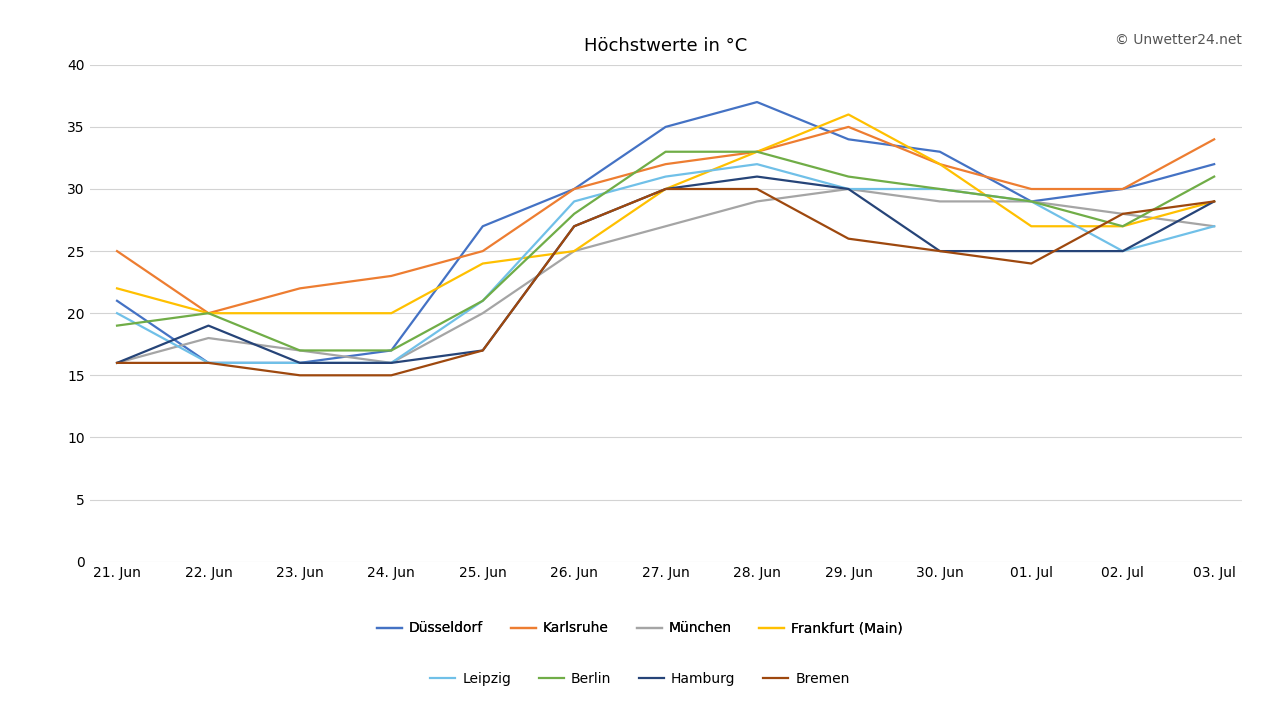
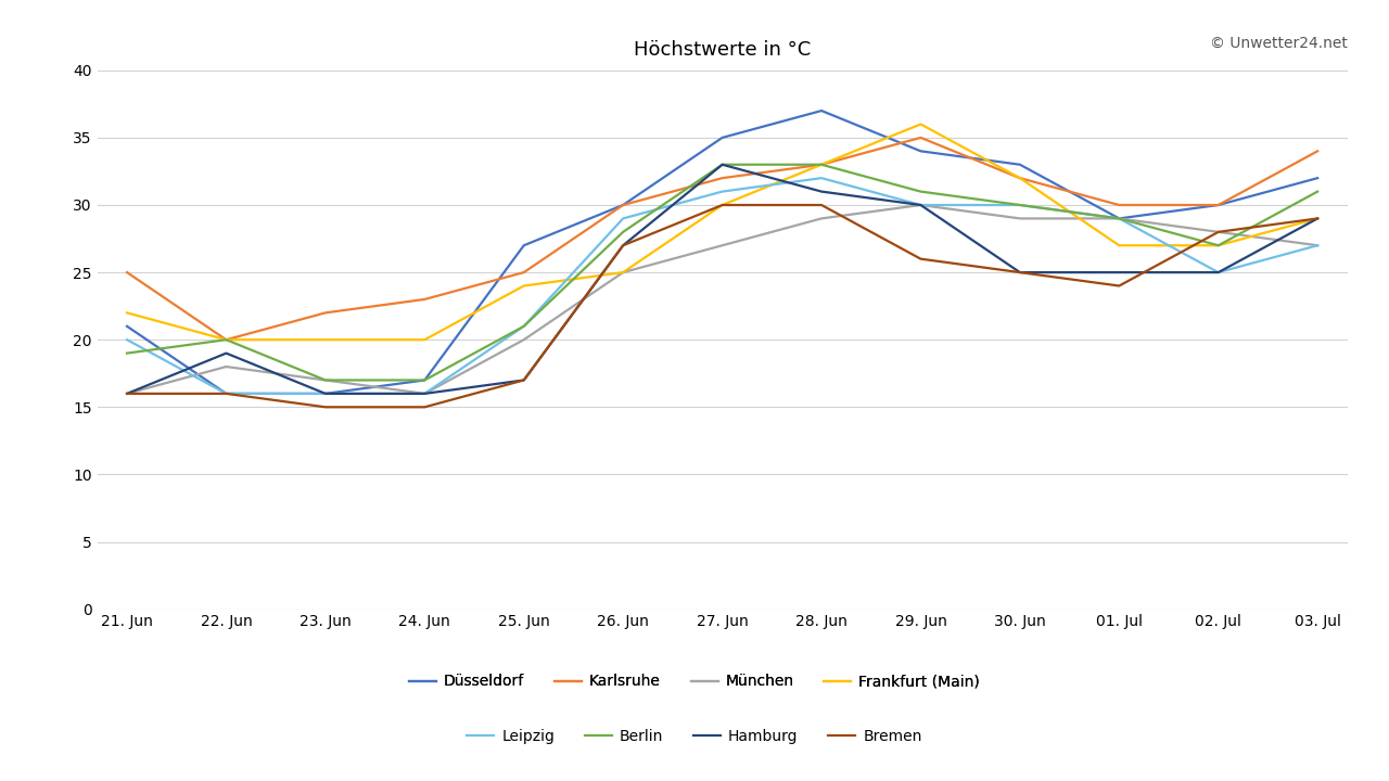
Hamburg/27. Jun: 30 -> 33
